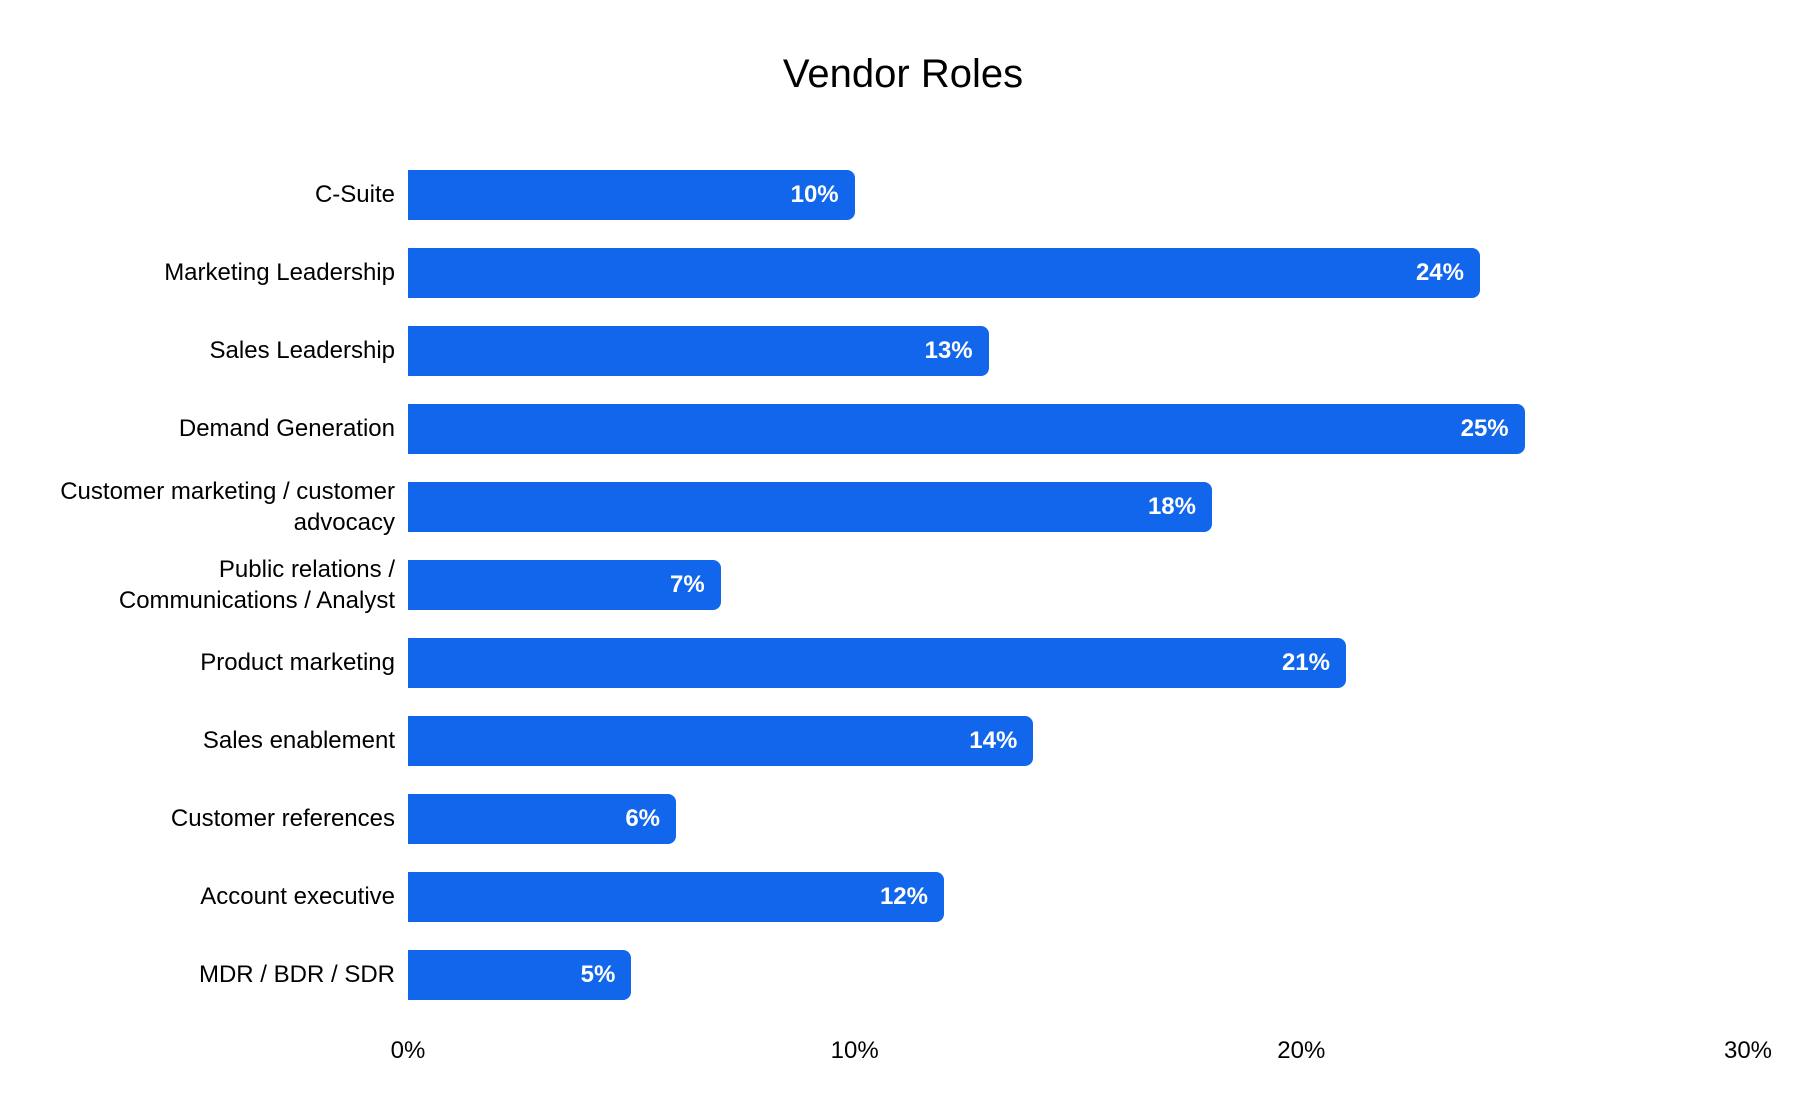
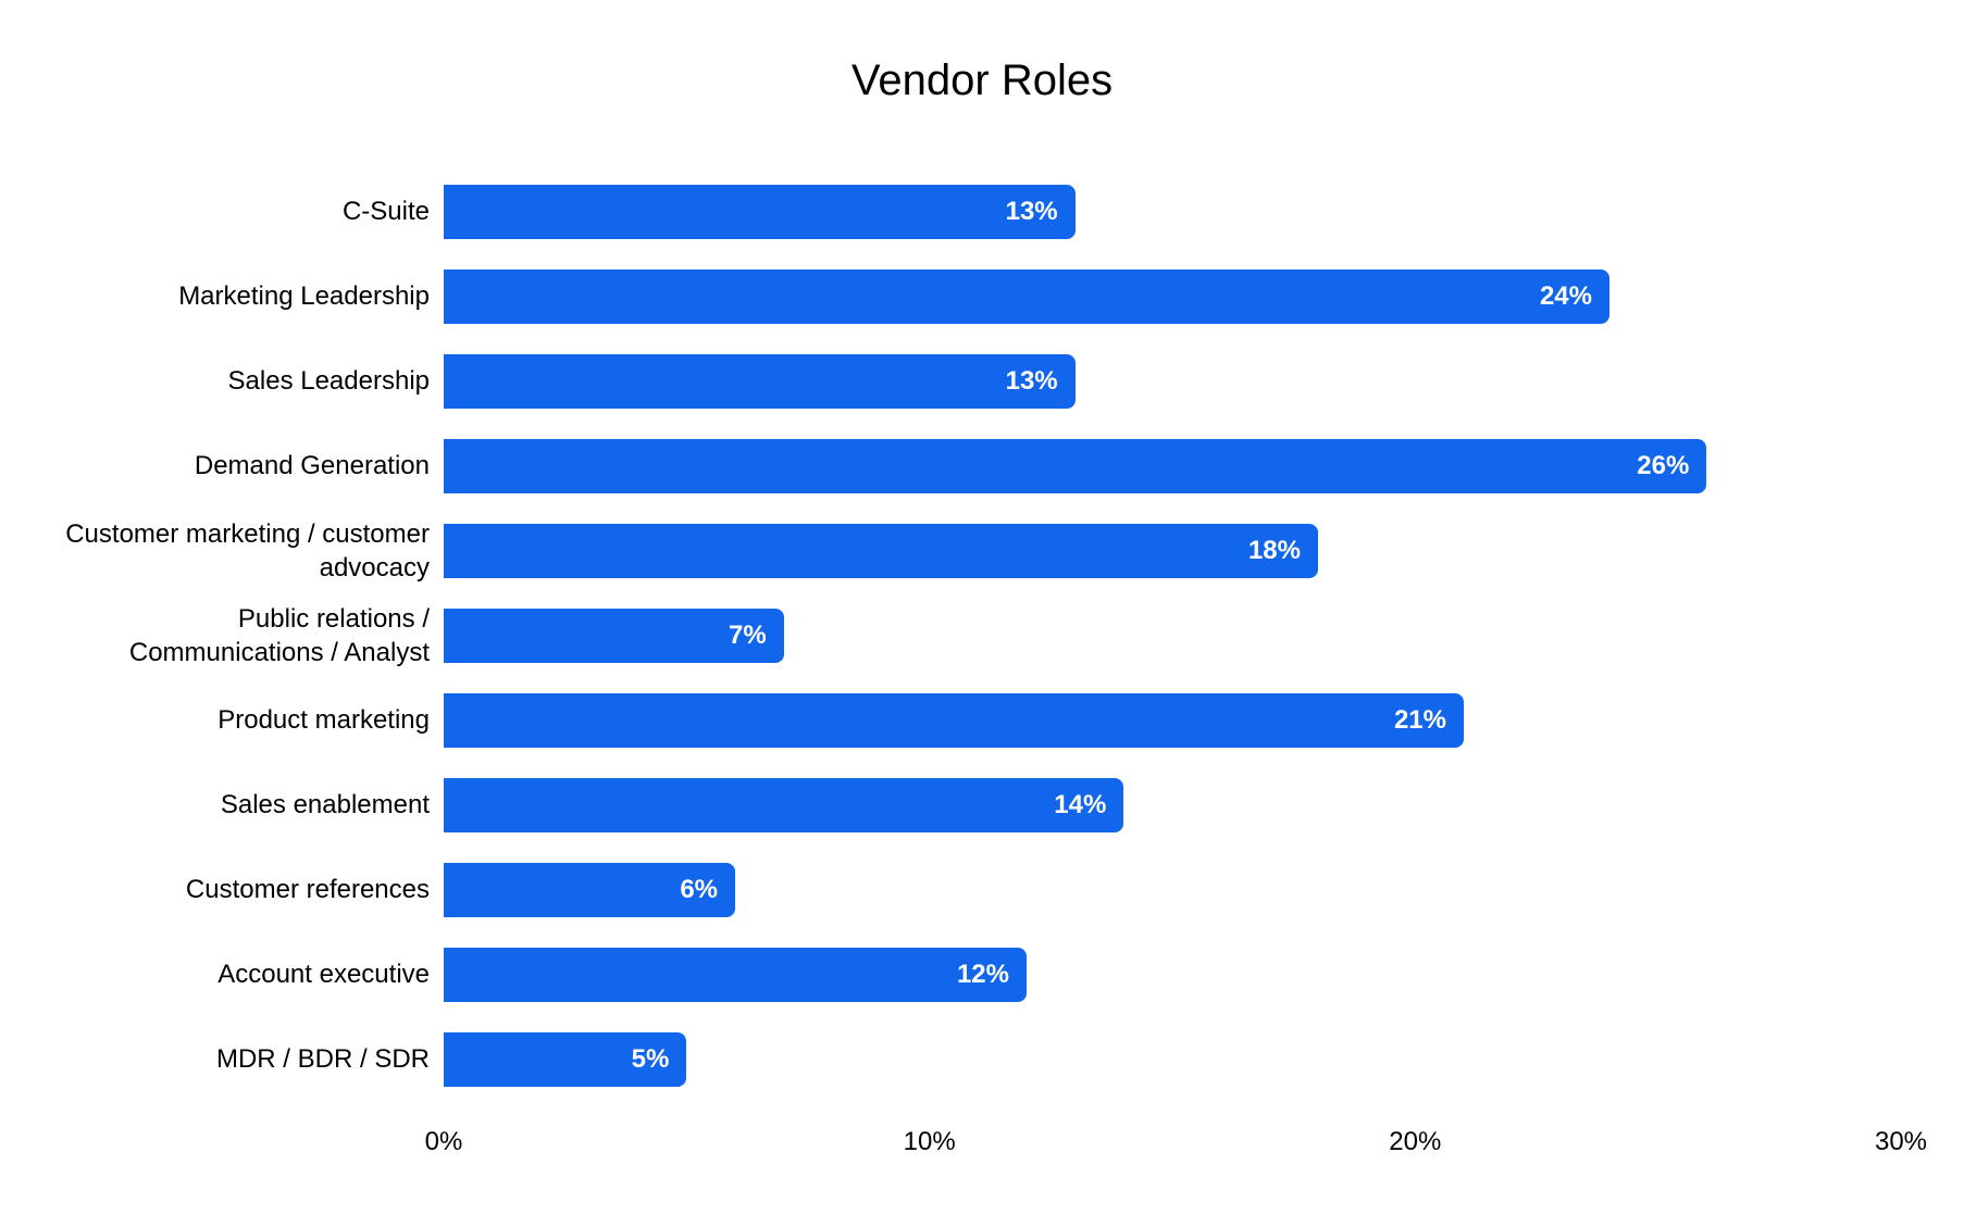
C-Suite: 10% -> 13%
Demand Generation: 25% -> 26%
